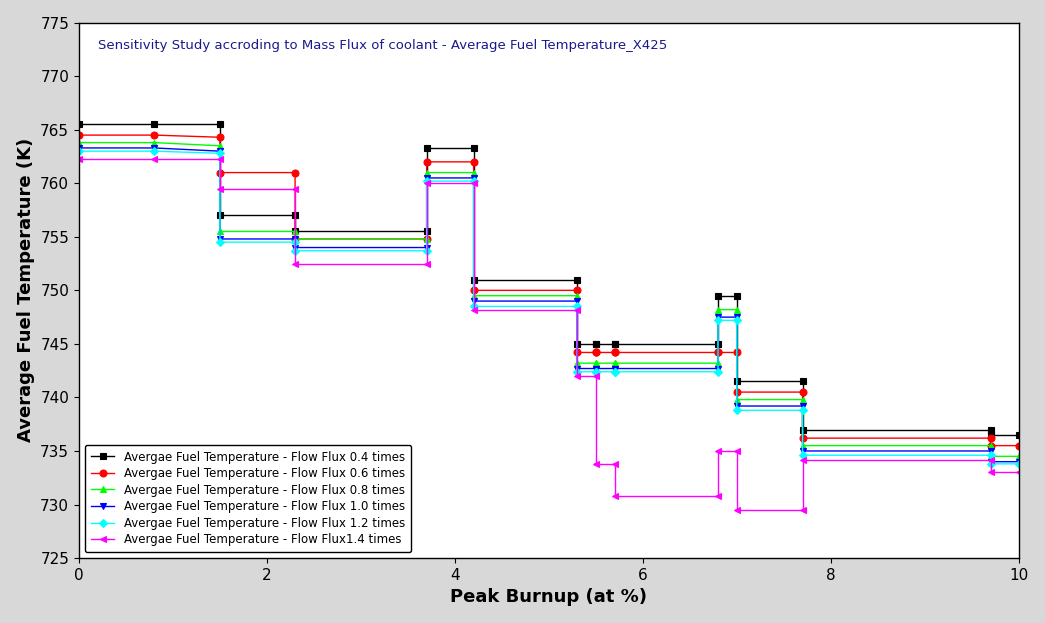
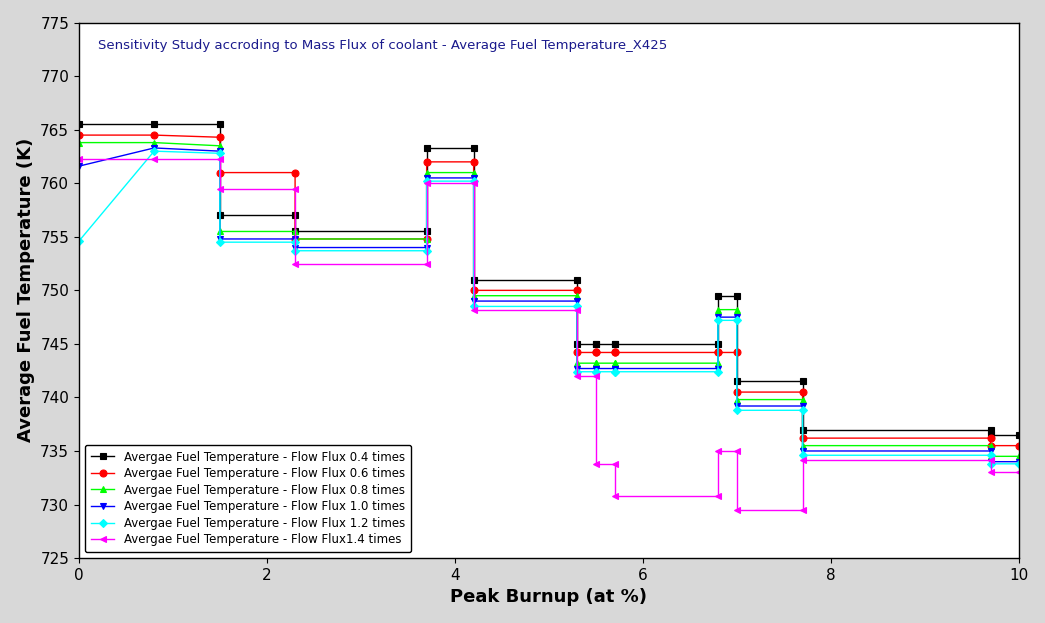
Avergae Fuel Temperature - Flow Flux 1.0 times/0: 763.3 -> 761.6
Avergae Fuel Temperature - Flow Flux 1.2 times/0: 763.0 -> 754.6
